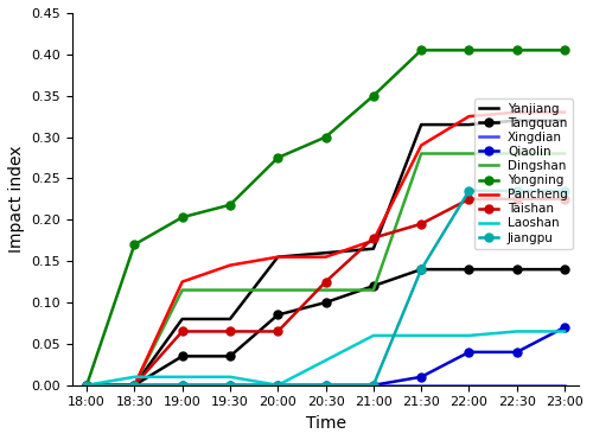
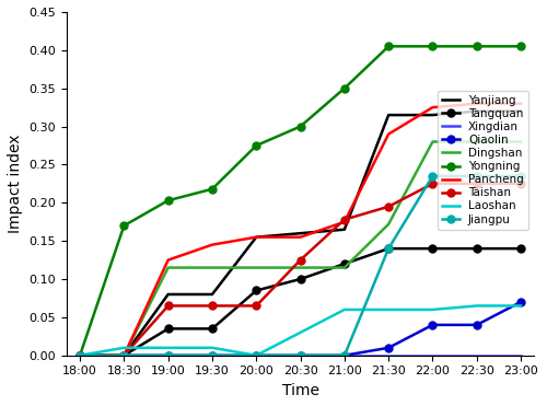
Dingshan/21:30: 0.280 -> 0.172
